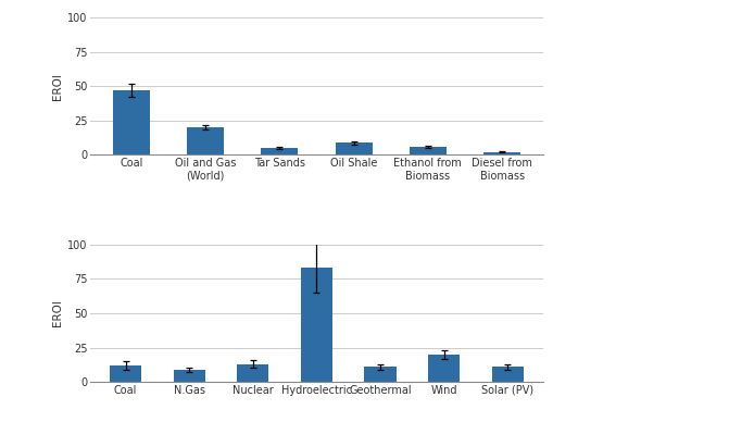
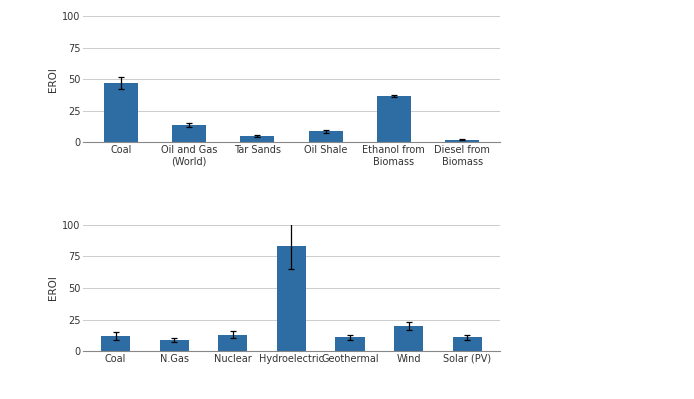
Oil and Gas (World): 20 -> 14
Ethanol from Biomass: 6 -> 37
